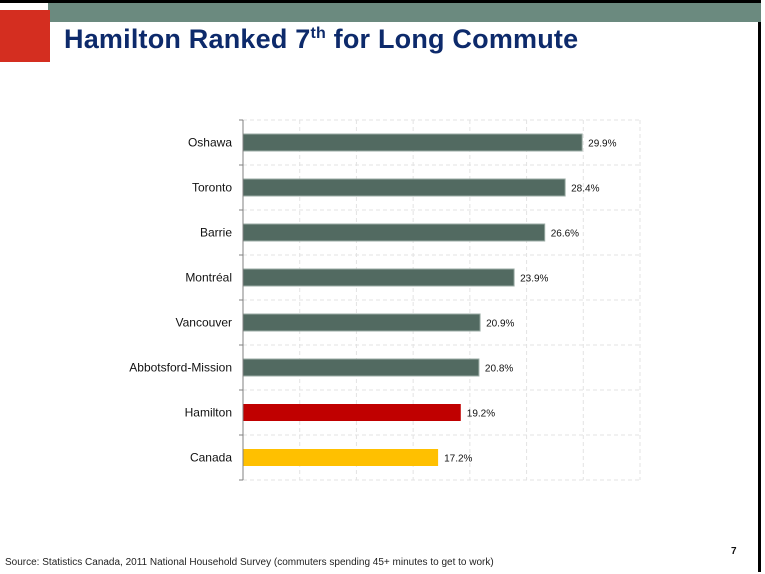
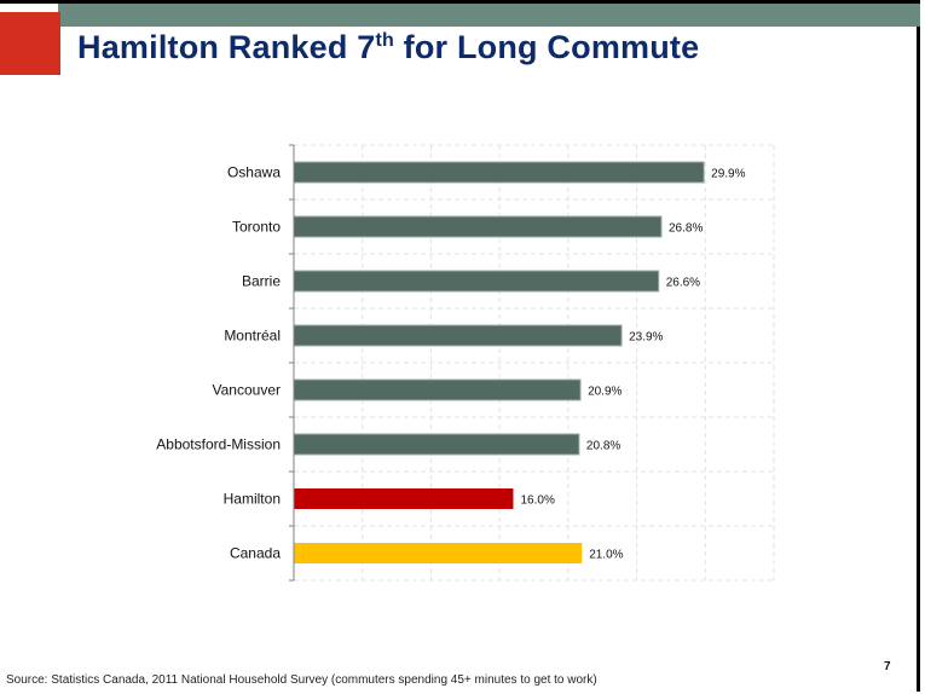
Toronto: 28.4% -> 26.8%
Hamilton: 19.2% -> 16.0%
Canada: 17.2% -> 21.0%
